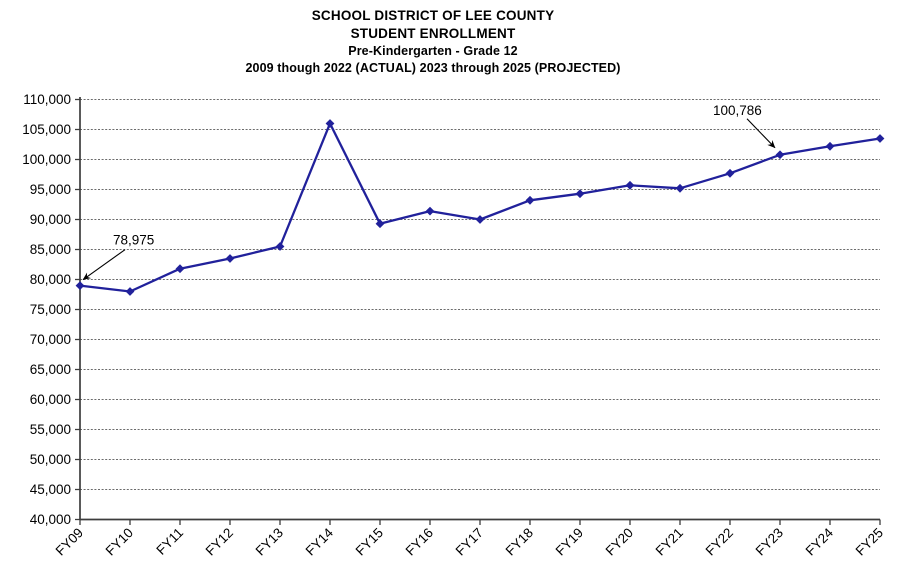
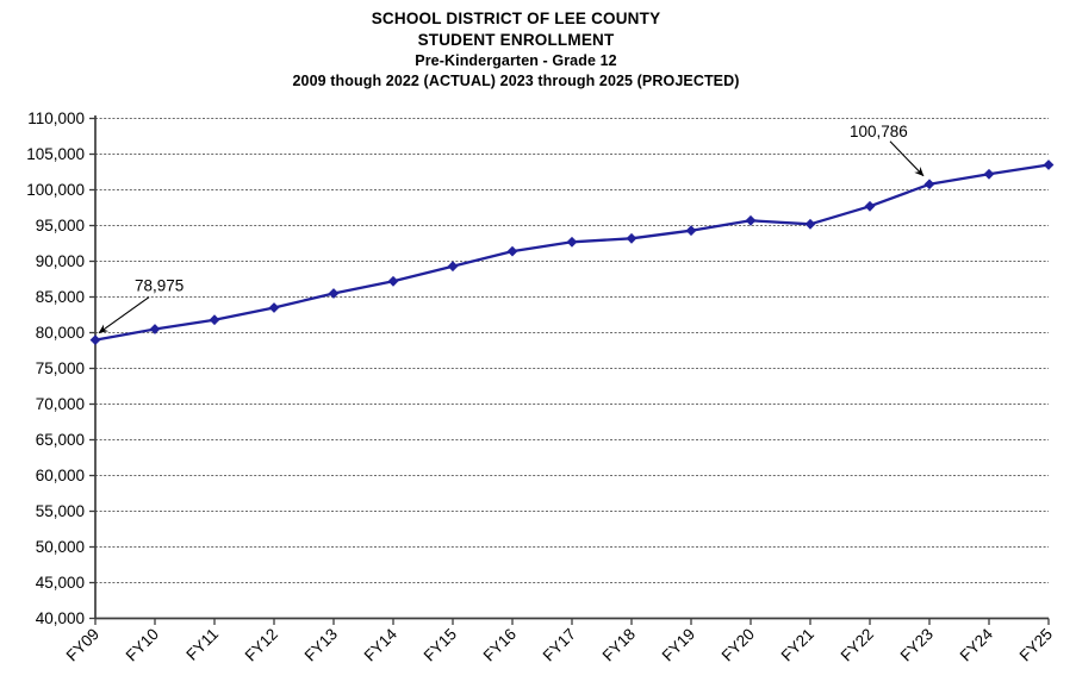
FY10: 78000 -> 80000
FY14: 106000 -> 87000
FY17: 90000 -> 93000
